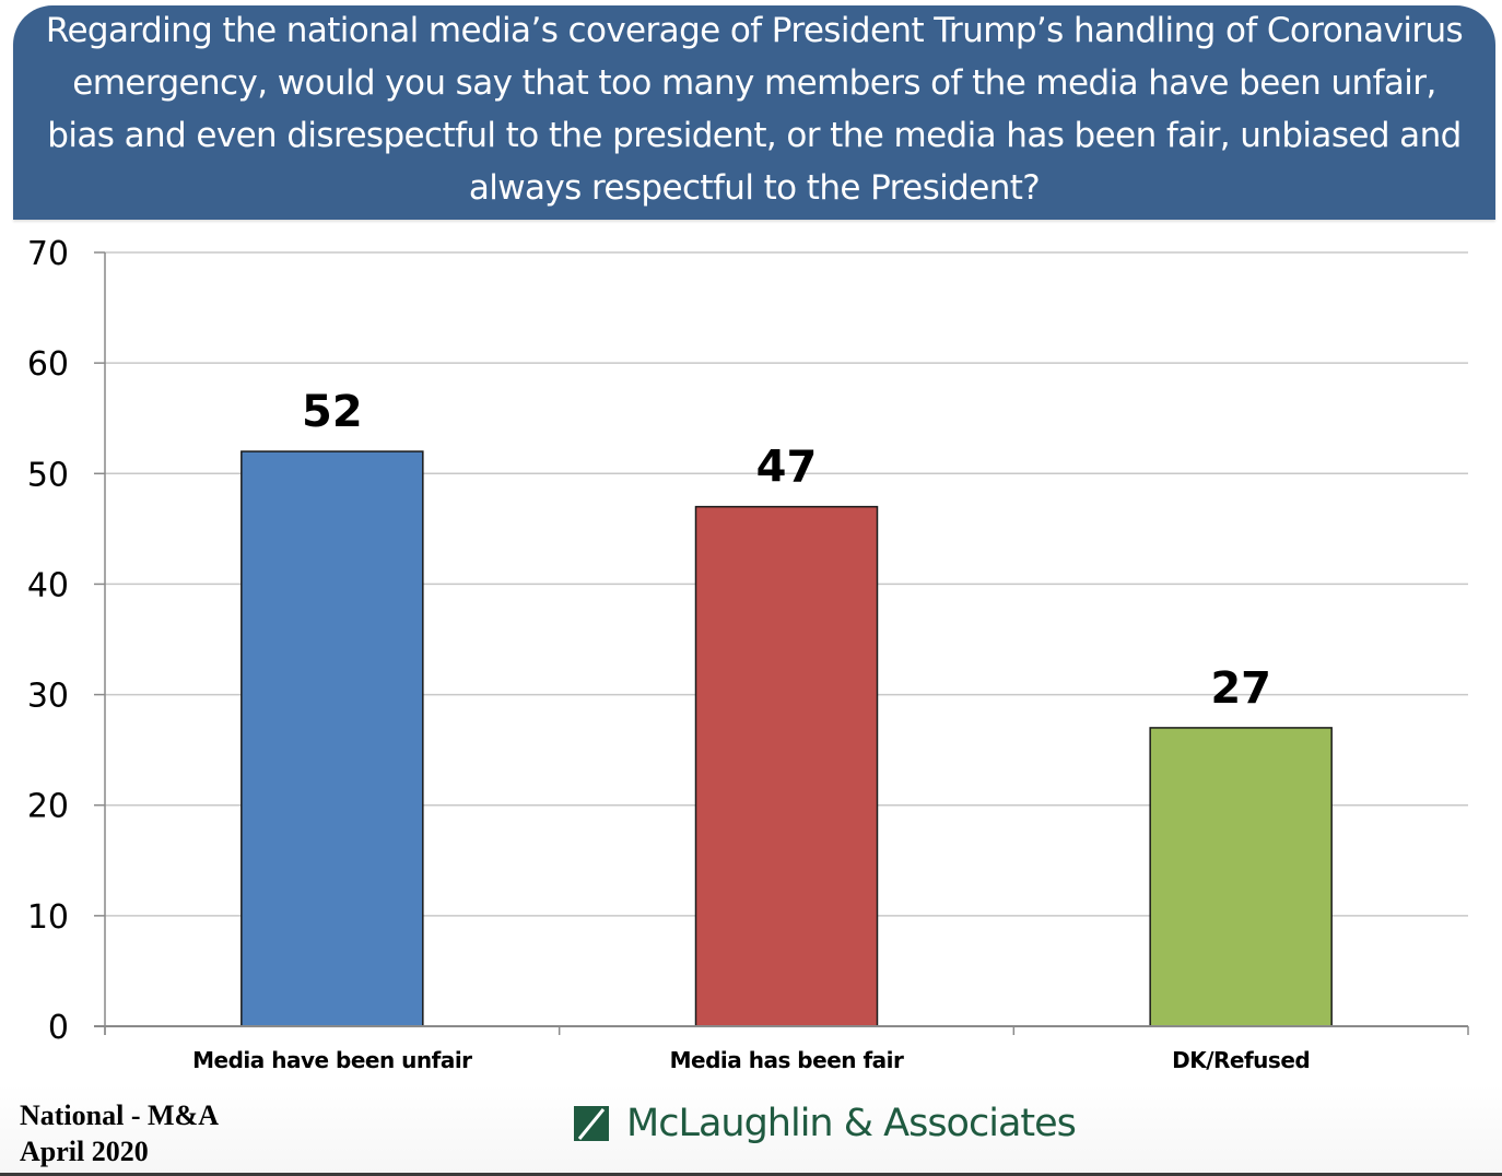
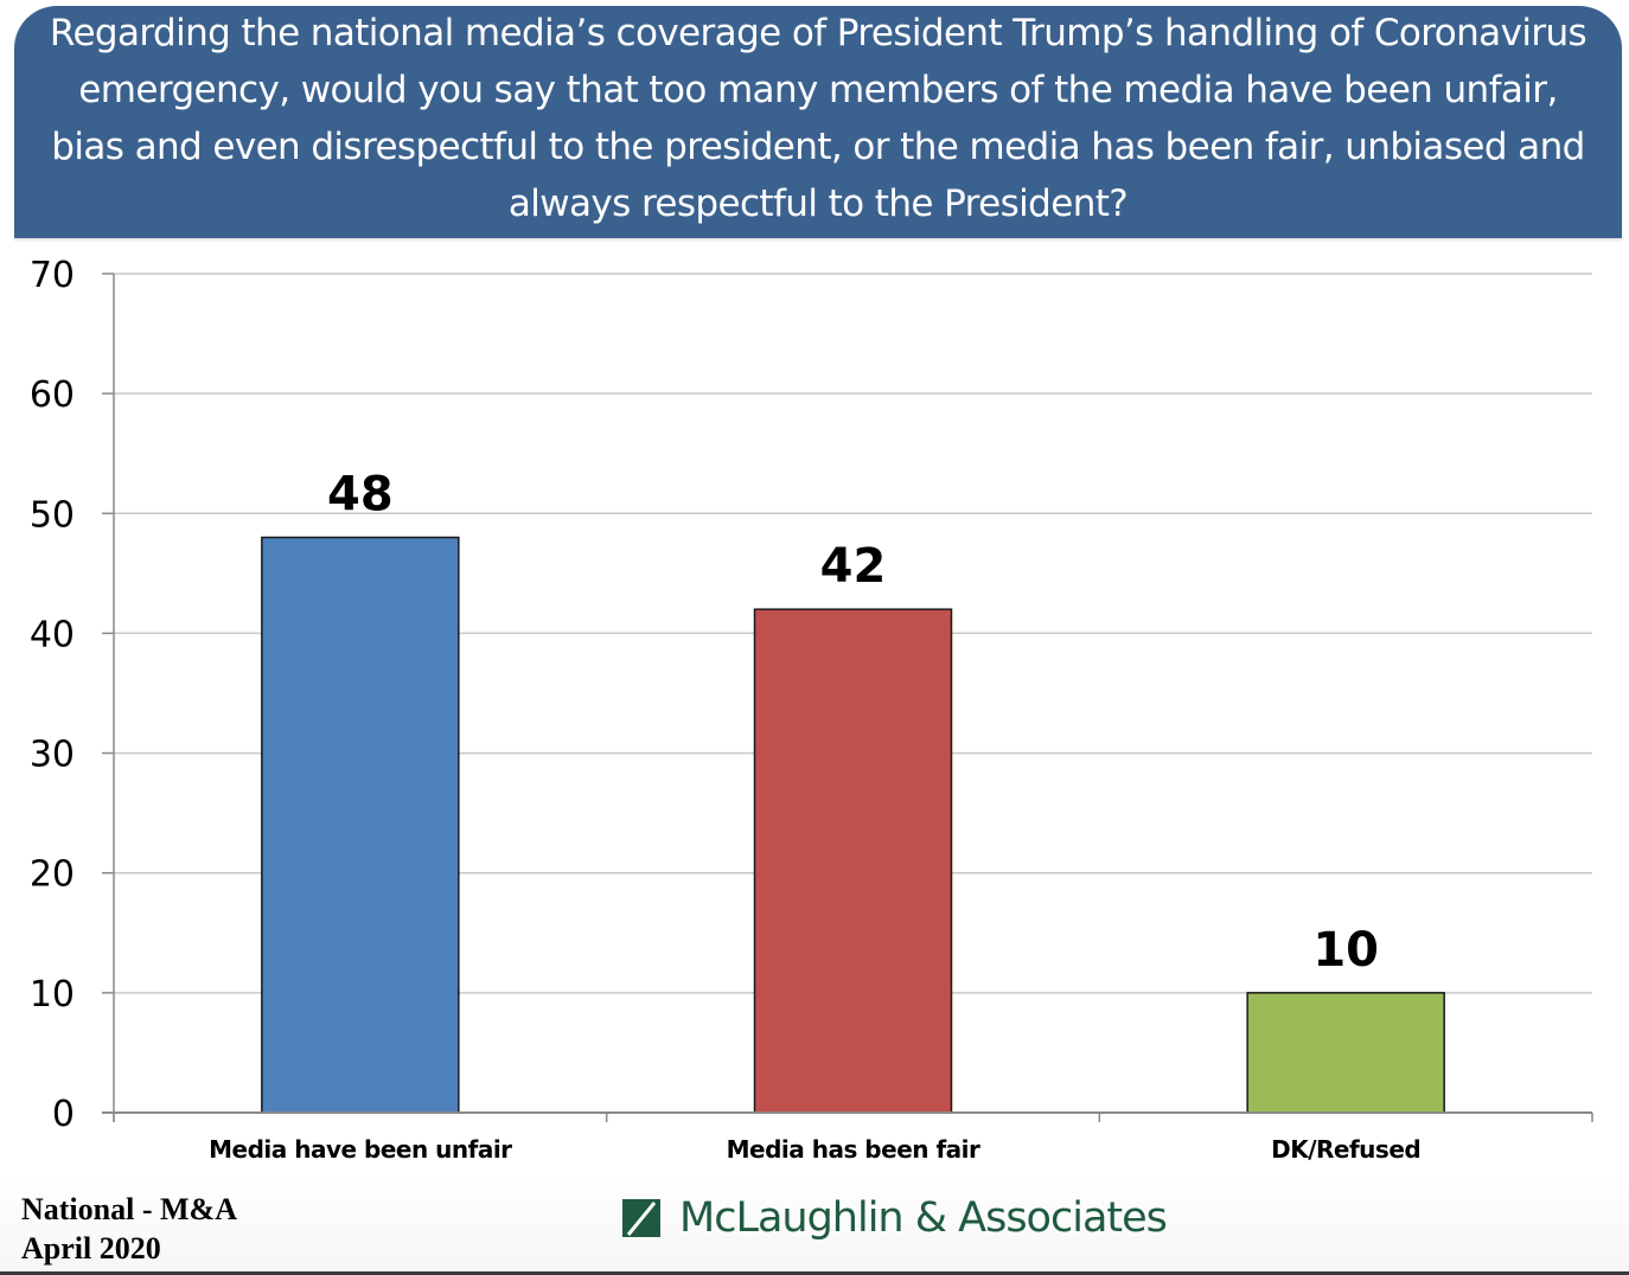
Media have been unfair: 52 -> 48
Media has been fair: 47 -> 42
DK/Refused: 27 -> 10
